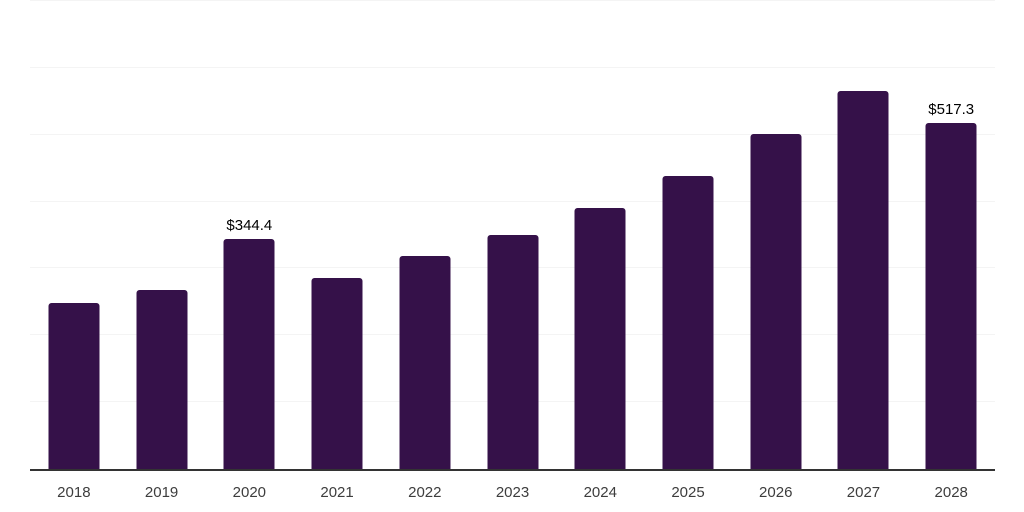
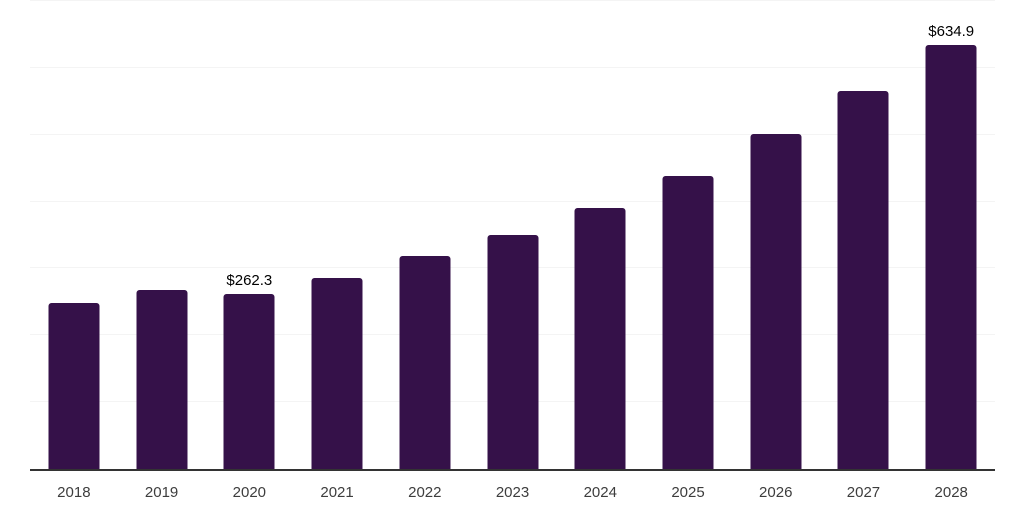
2020: $344.4 -> $262.3
2028: $517.3 -> $634.9
